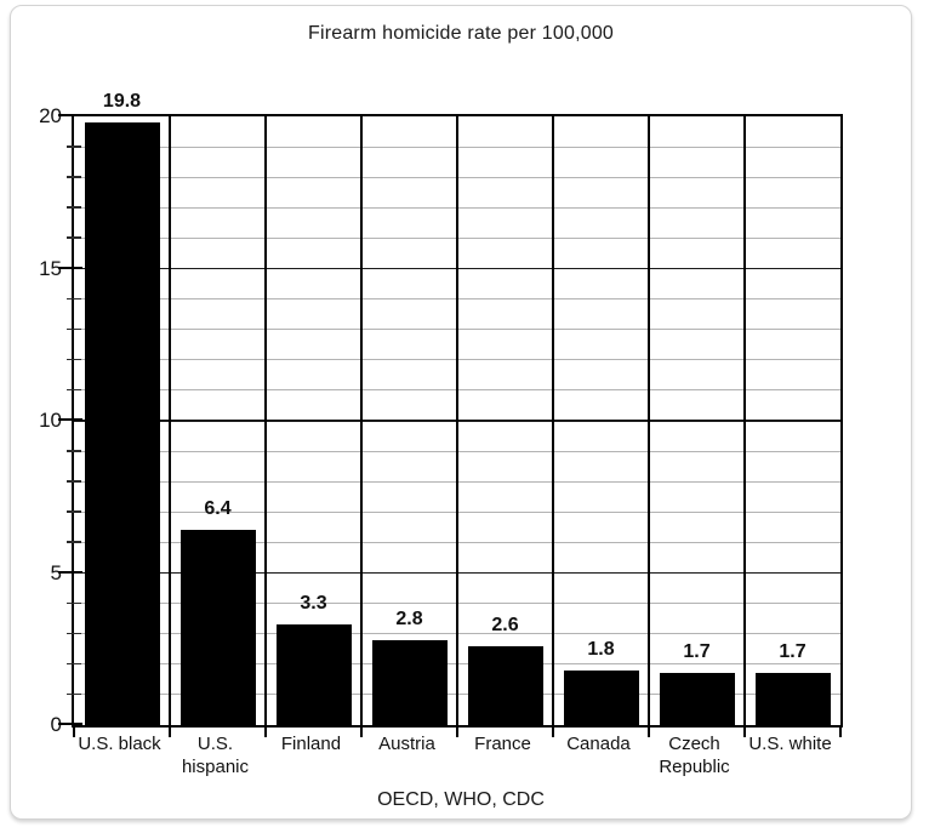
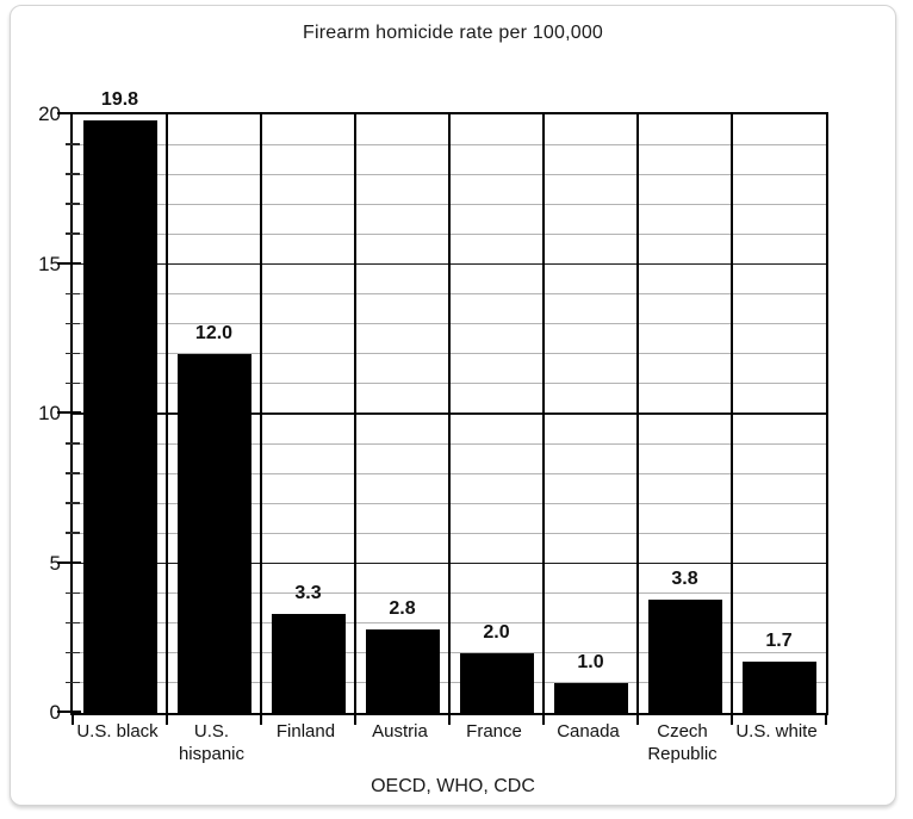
U.S. hispanic: 6.4 -> 12.0
France: 2.6 -> 2.0
Canada: 1.8 -> 1.0
Czech Republic: 1.7 -> 3.8
